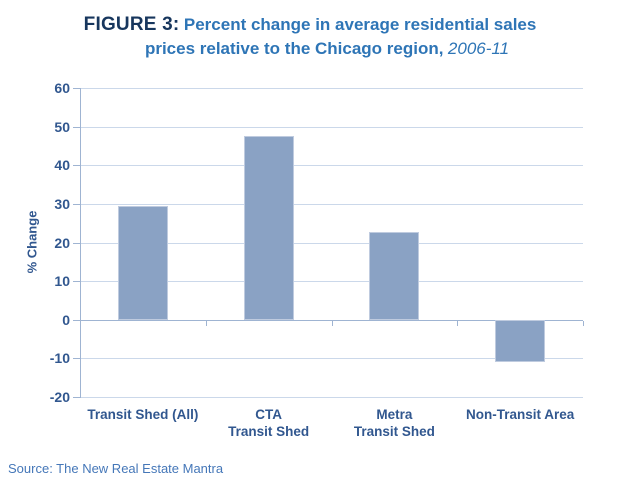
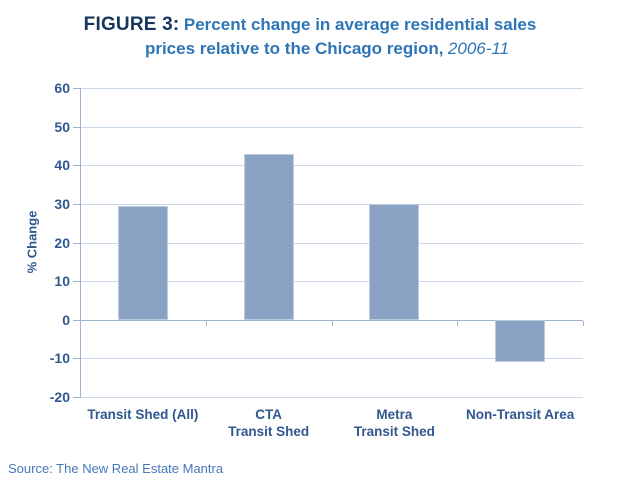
CTA Transit Shed: 48 -> 43
Metra Transit Shed: 23 -> 30
